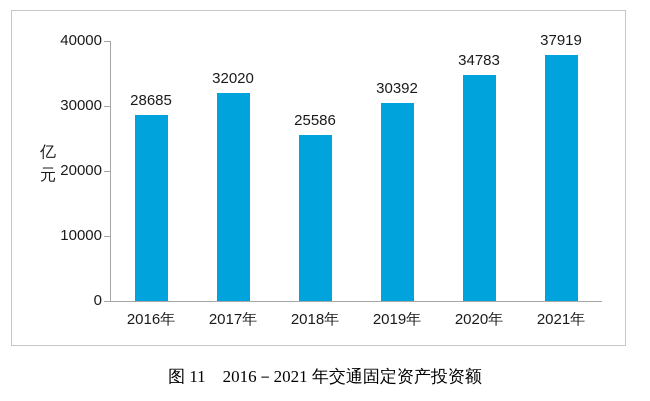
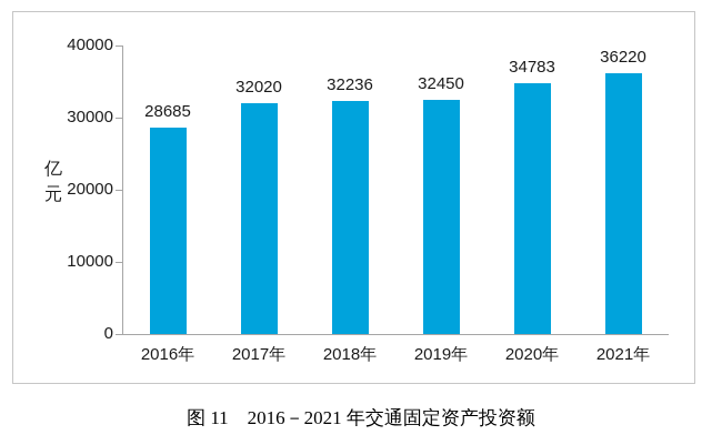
2018年: 25586 -> 32236
2019年: 30392 -> 32450
2021年: 37919 -> 36220
